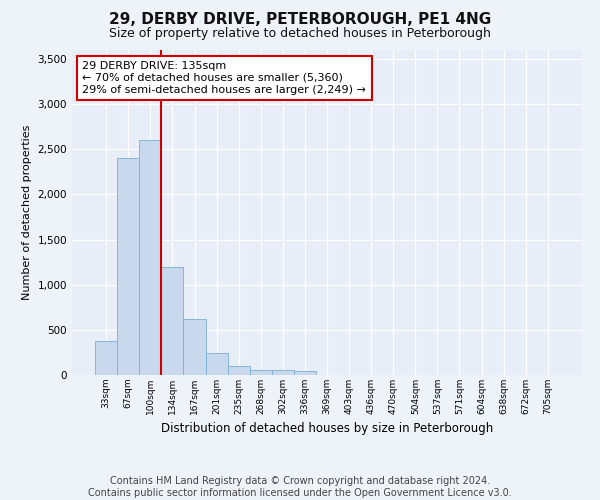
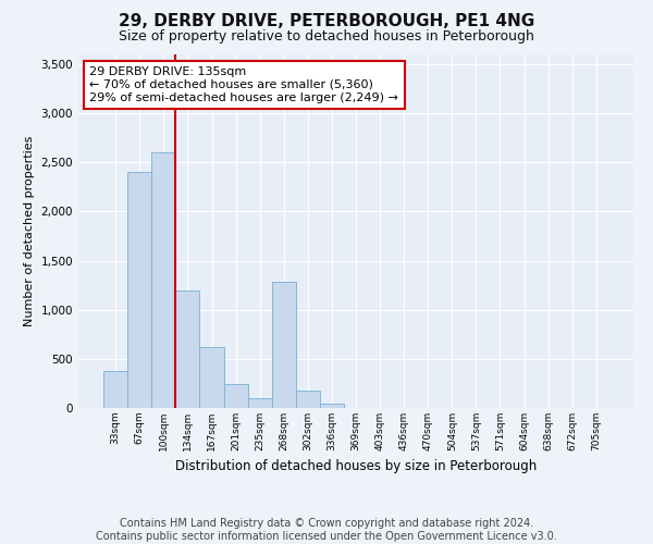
268sqm: 60 -> 1,280
302sqm: 50 -> 180
